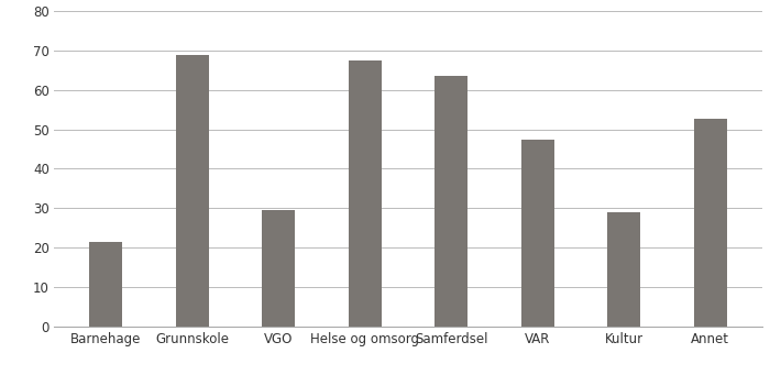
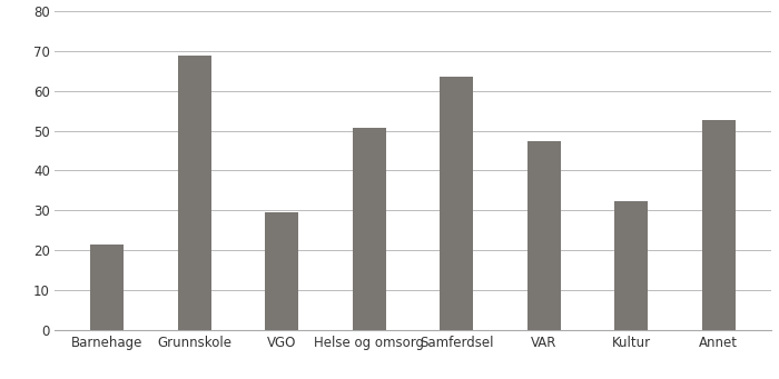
Helse og omsorg: 67.5 -> 50.7
Kultur: 29.0 -> 32.3
